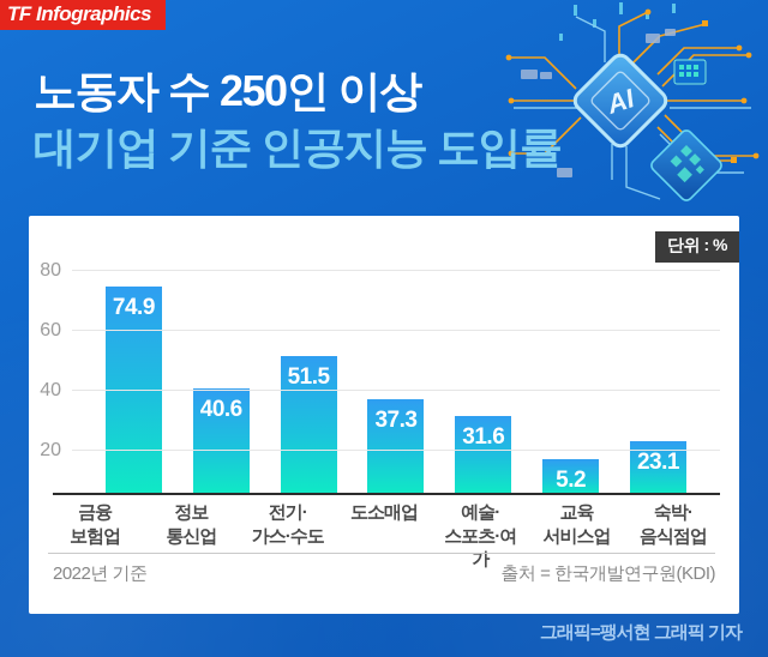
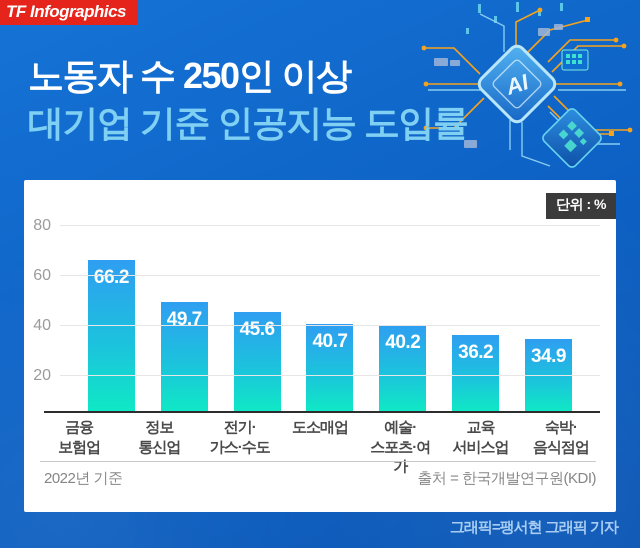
금융 보험업: 74.9 -> 66.2
정보 통신업: 40.6 -> 49.7
전기· 가스·수도: 51.5 -> 45.6
도소매업: 37.3 -> 40.7
예술· 스포츠·여가: 31.6 -> 40.2
교육 서비스업: 5.2 -> 36.2
숙박· 음식점업: 23.1 -> 34.9
